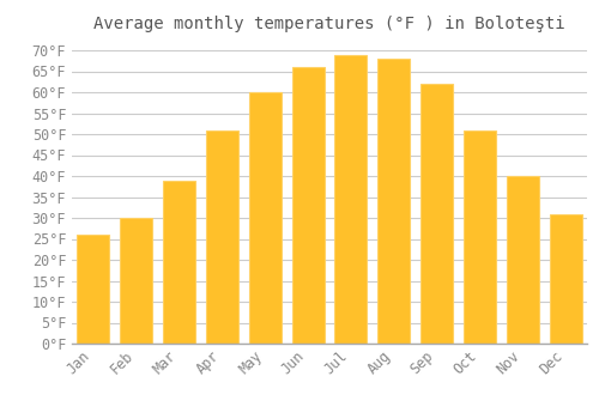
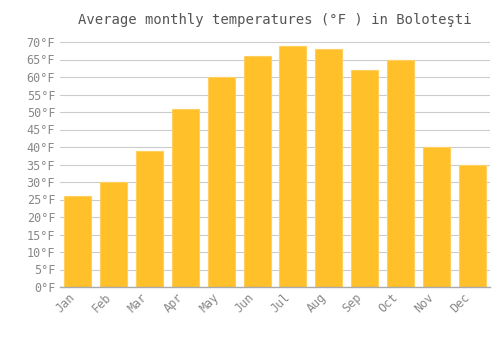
Oct: 51°F -> 65°F
Dec: 31°F -> 35°F
